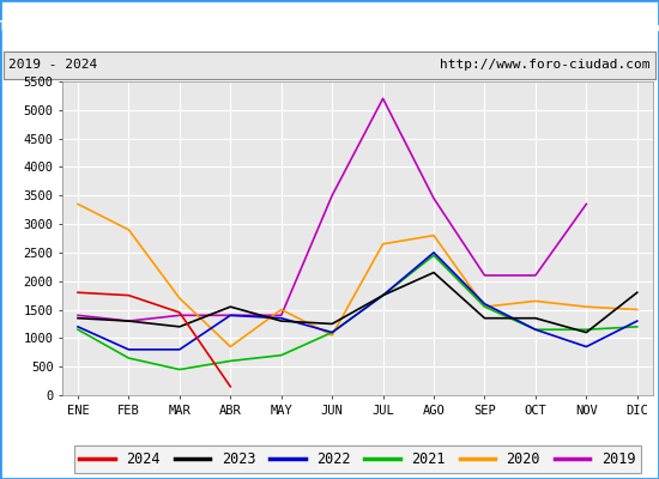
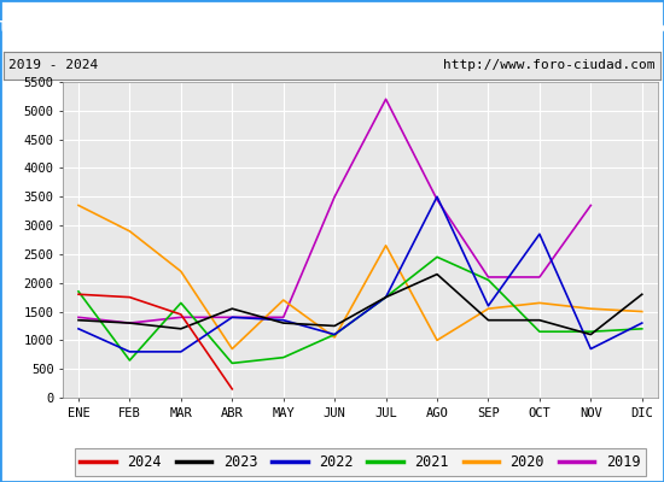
2021/ENE: 1150 -> 1850
2021/MAR: 450 -> 1650
2020/MAR: 1700 -> 2200
2020/MAY: 1500 -> 1700
2022/AGO: 2500 -> 3500
2020/AGO: 2800 -> 1000
2021/SEP: 1550 -> 2050
2022/OCT: 1150 -> 2850
